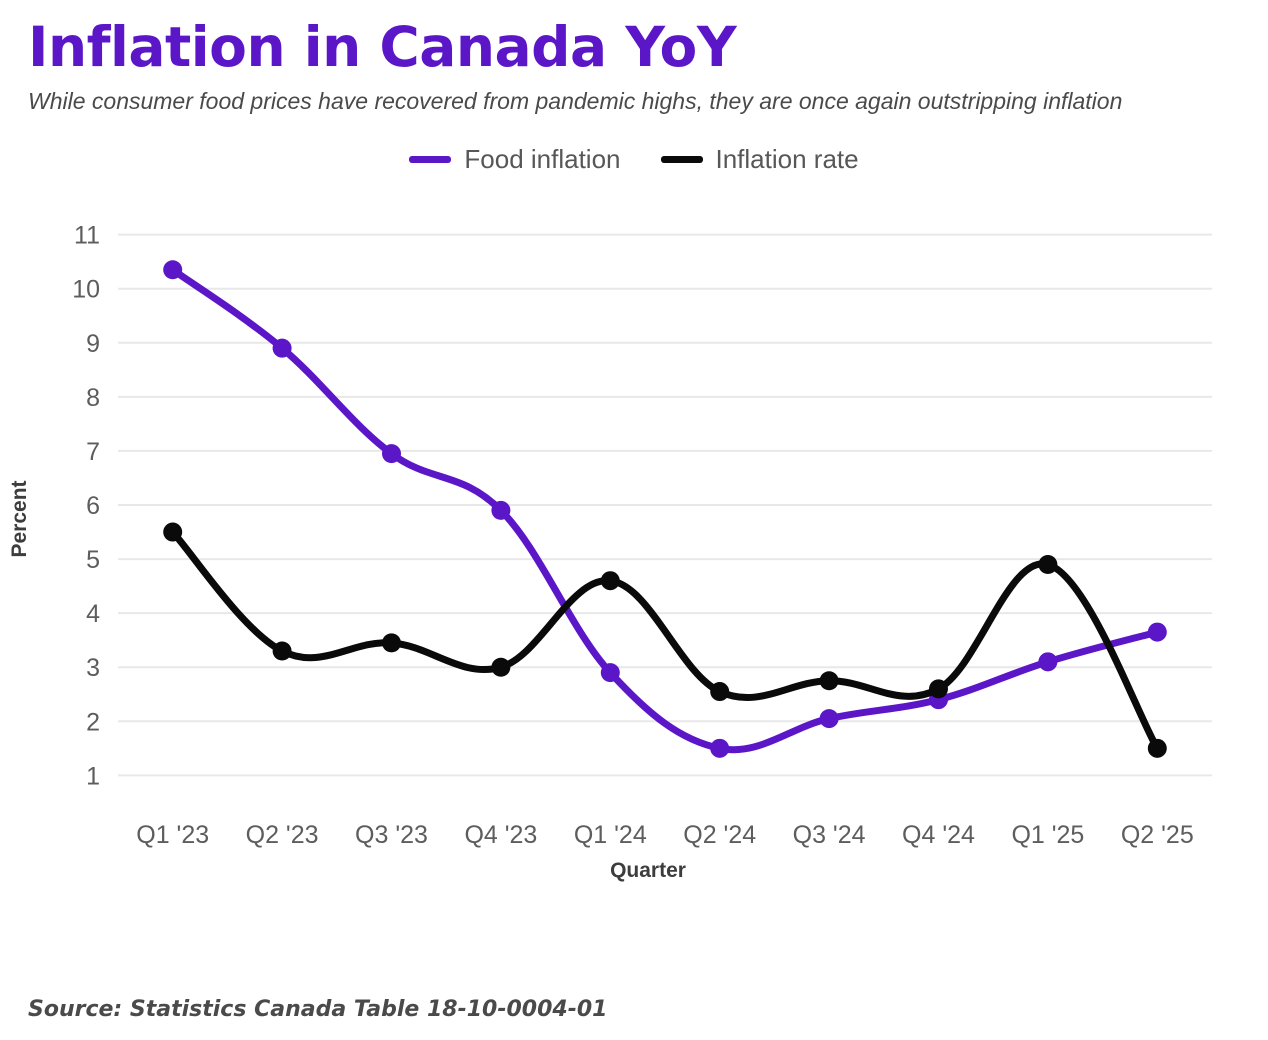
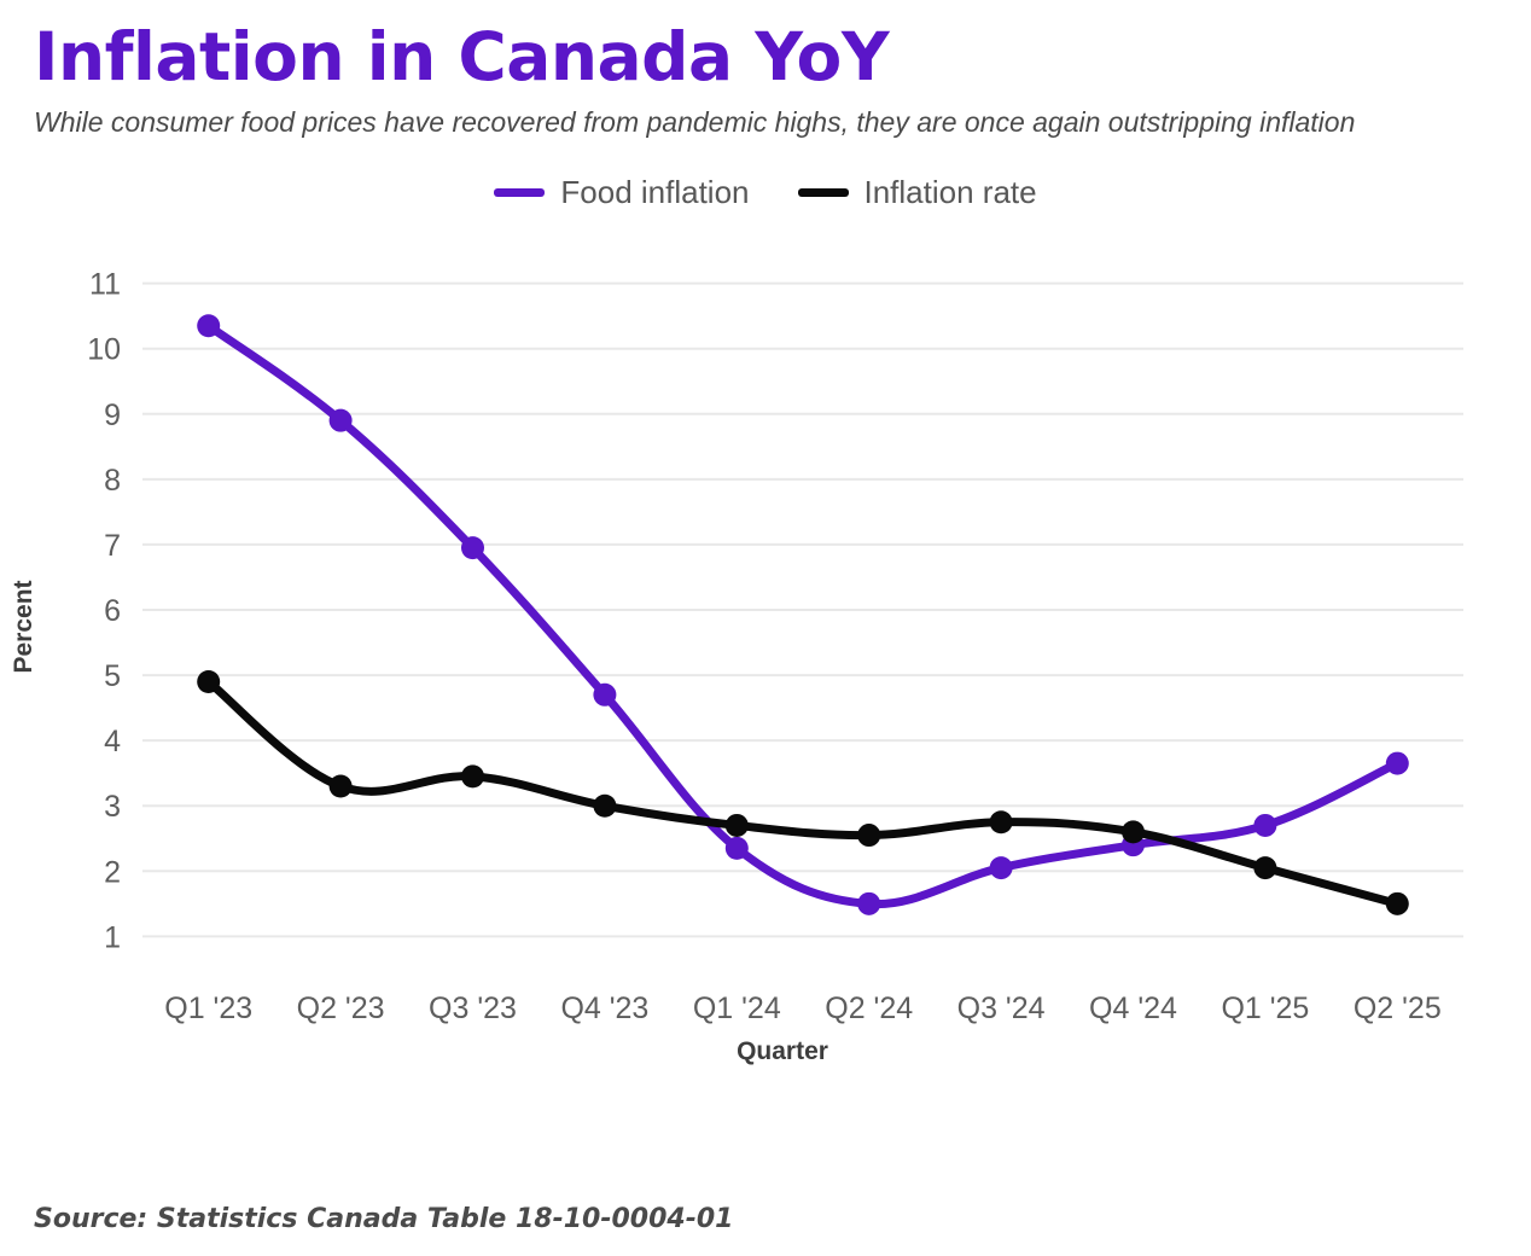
Inflation rate/Q1 '23: 5.5 -> 4.9
Food inflation/Q4 '23: 5.9 -> 4.7
Food inflation/Q1 '24: 2.9 -> 2.4
Inflation rate/Q1 '24: 4.6 -> 2.7
Food inflation/Q1 '25: 3.1 -> 2.7
Inflation rate/Q1 '25: 4.9 -> 2.0
